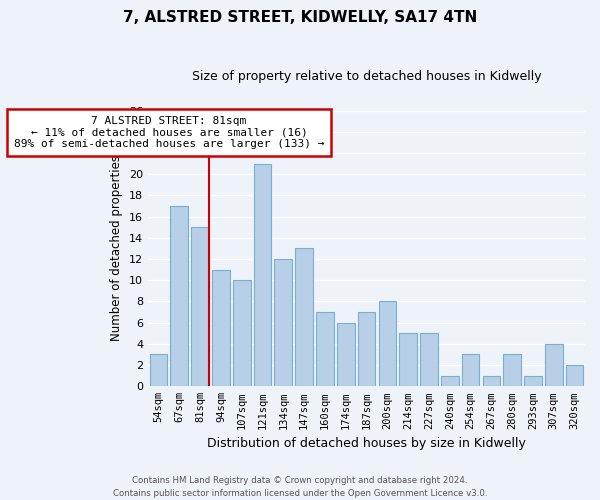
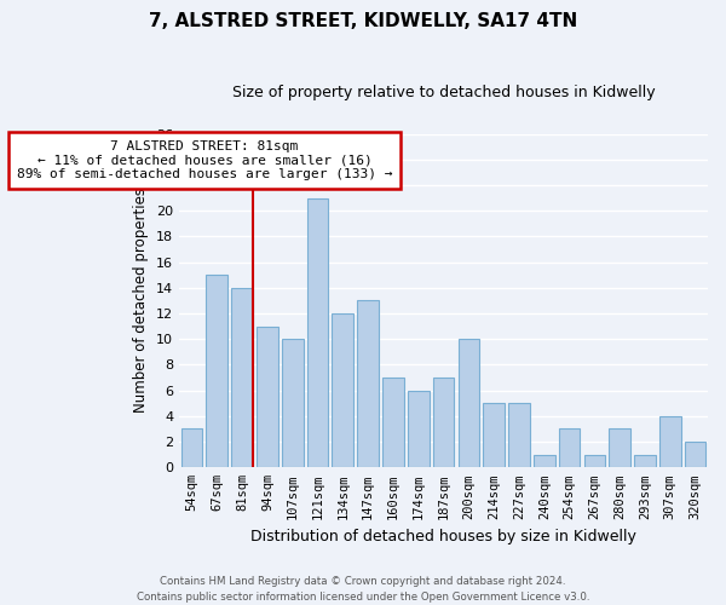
67sqm: 17 -> 15
81sqm: 15 -> 14
200sqm: 8 -> 10
